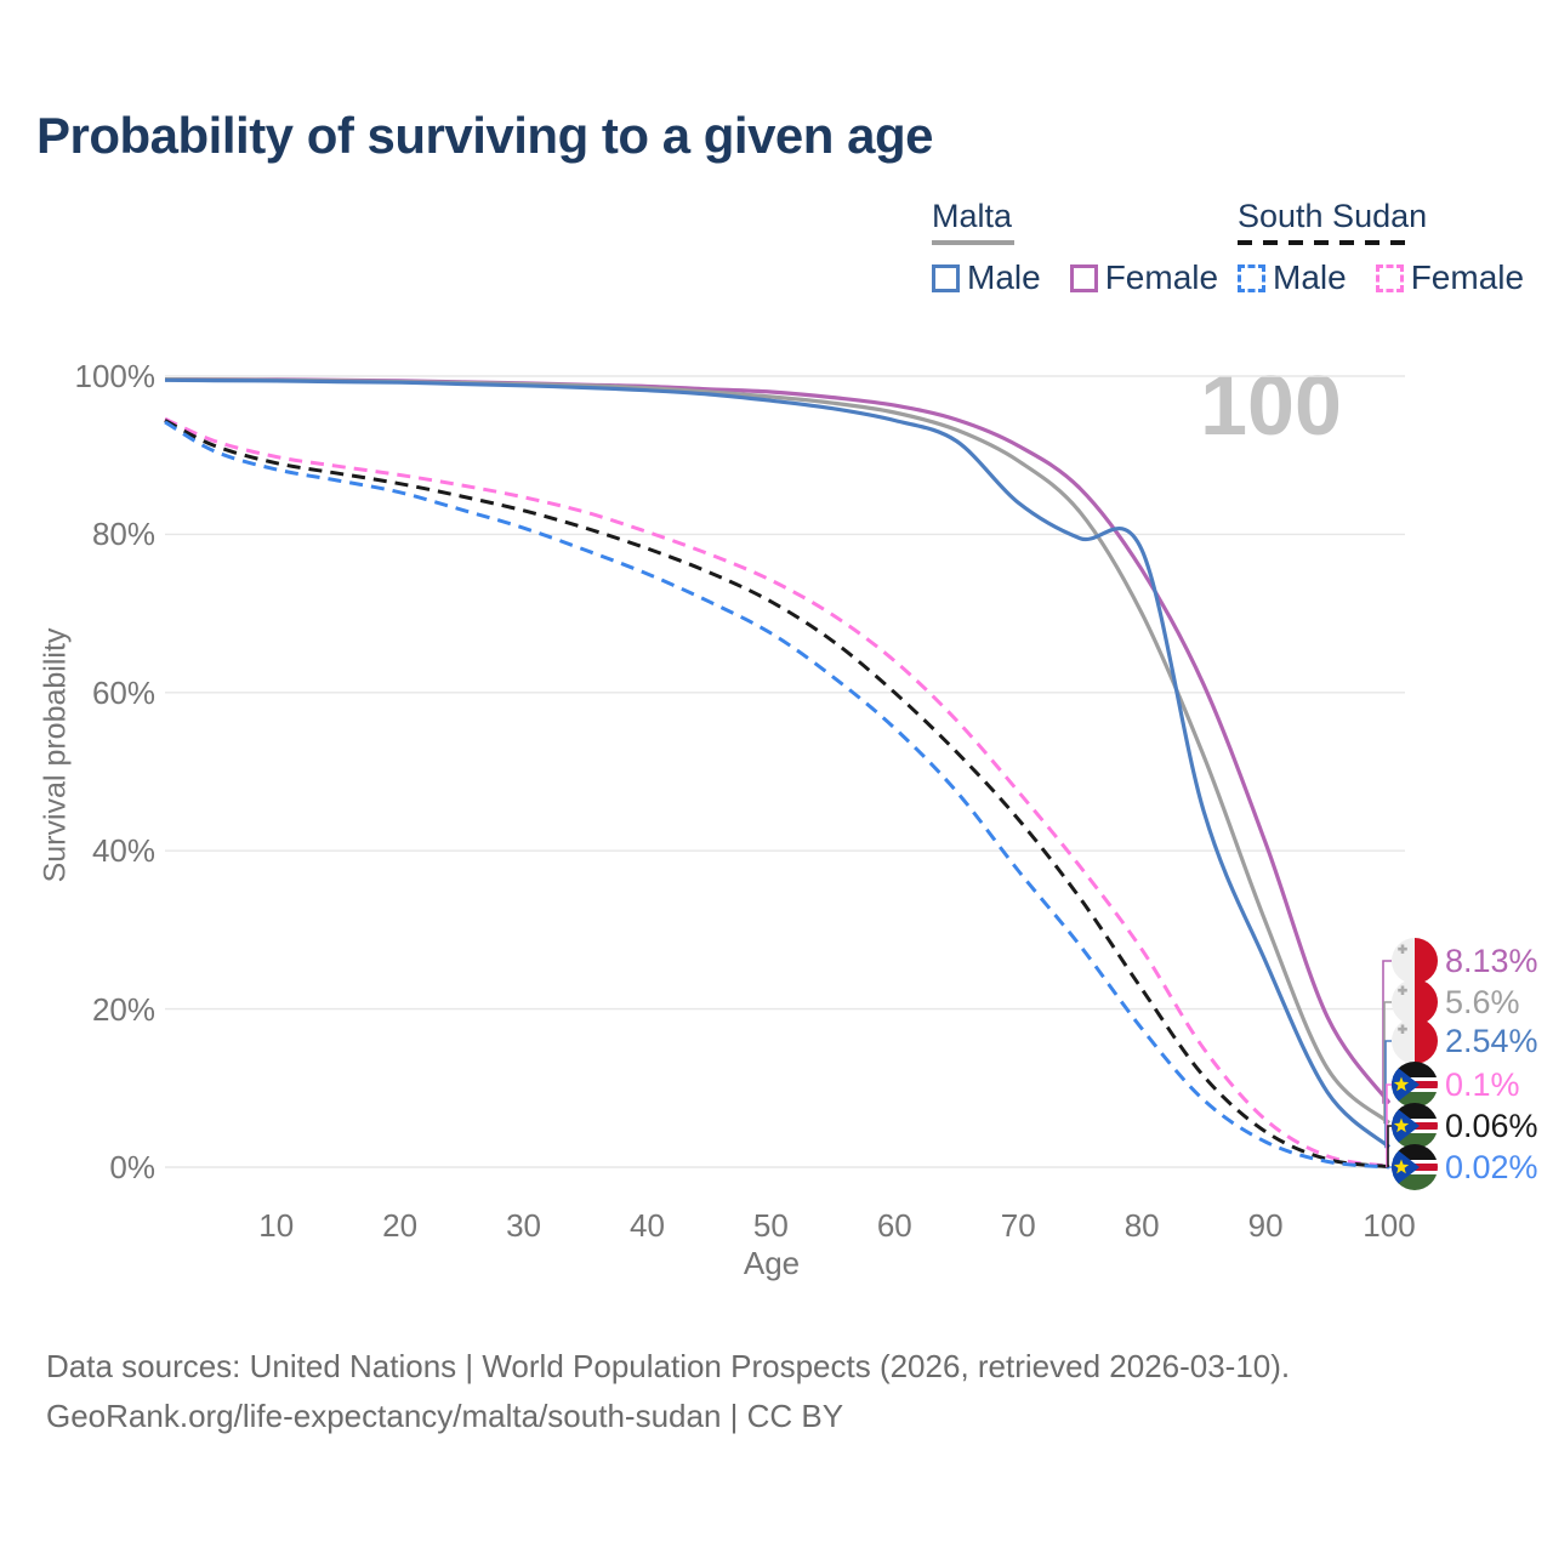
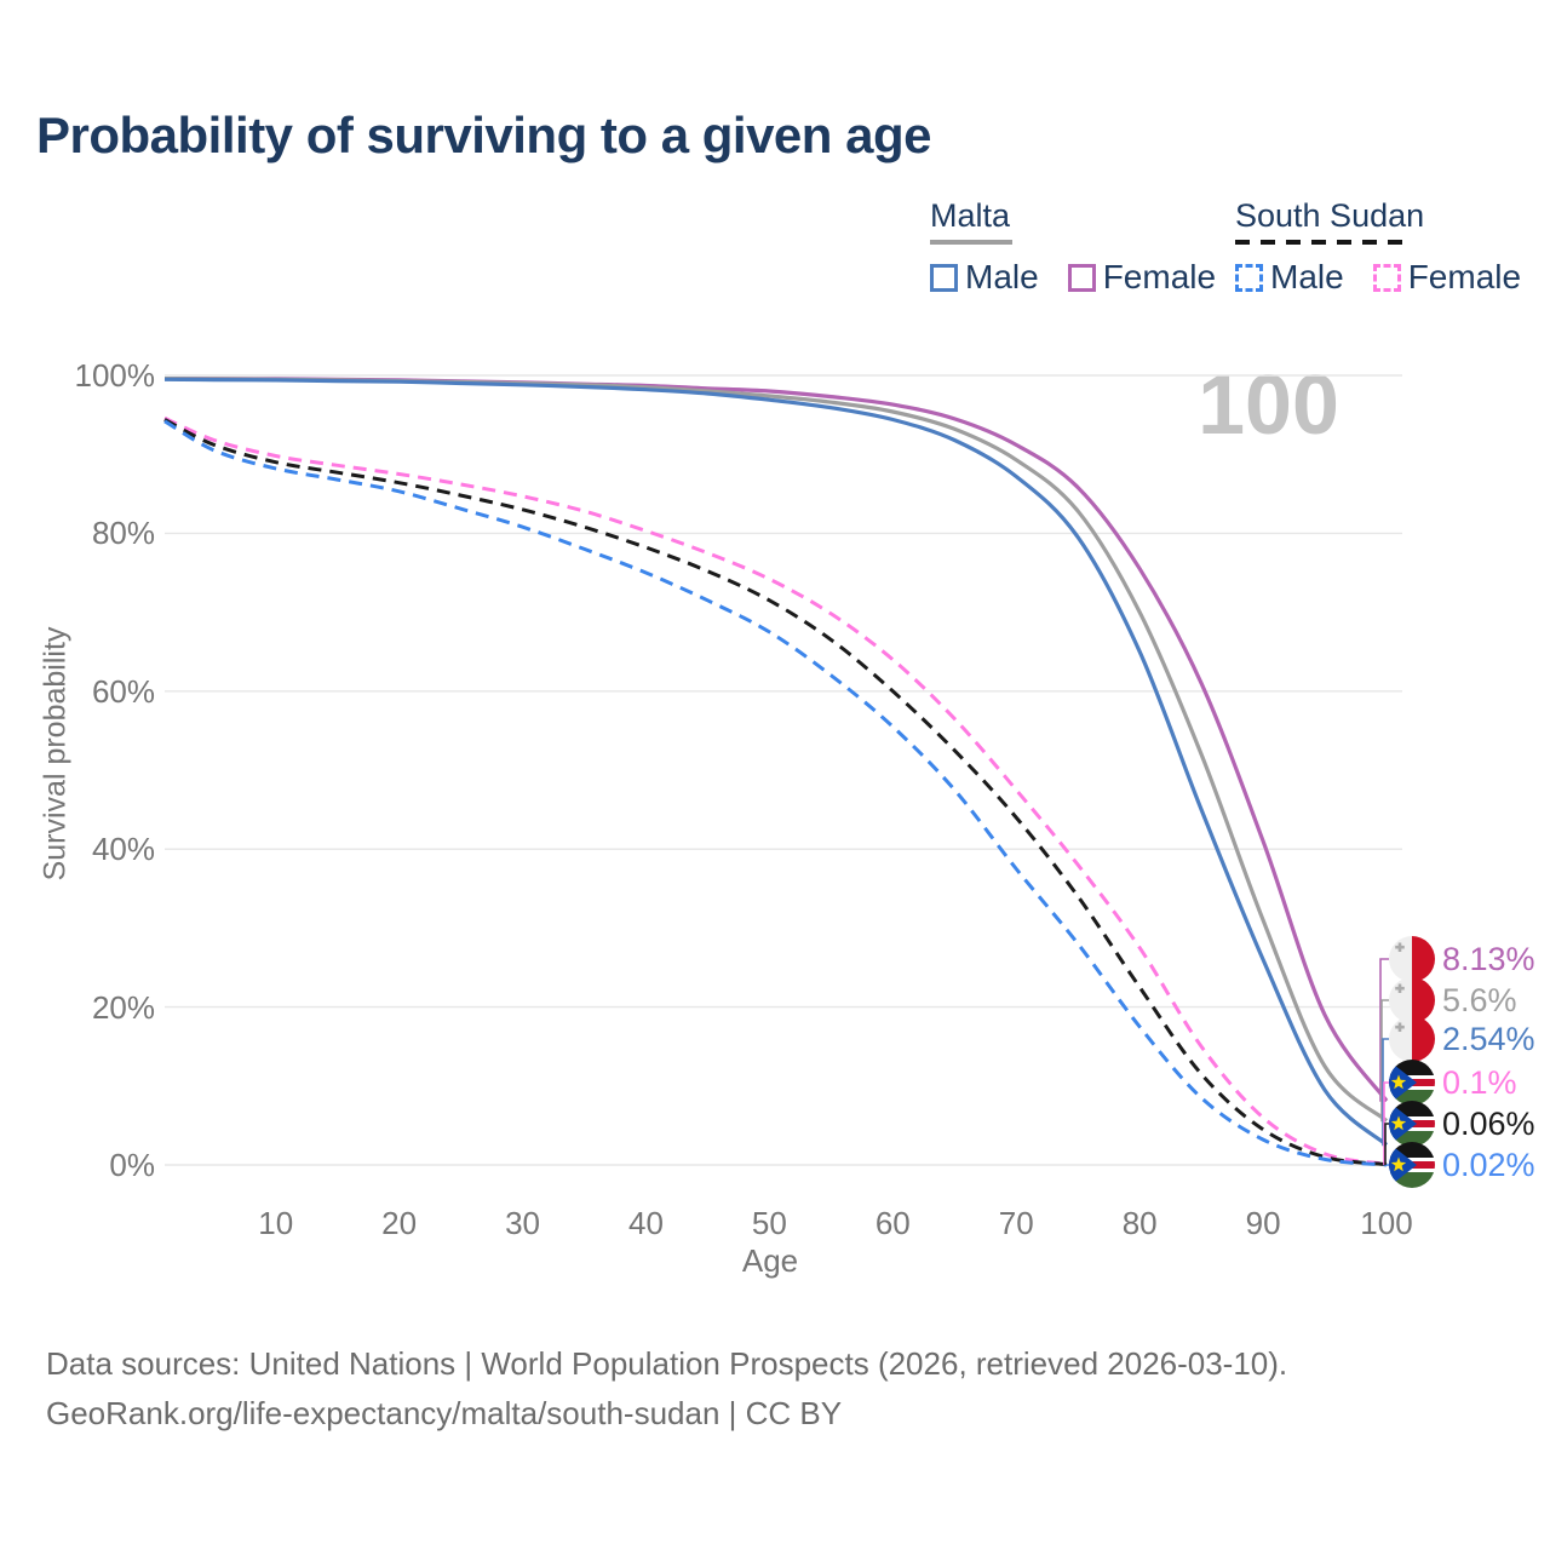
Malta Male/70: 84% -> 87%
Malta Male/80: 78% -> 65%
